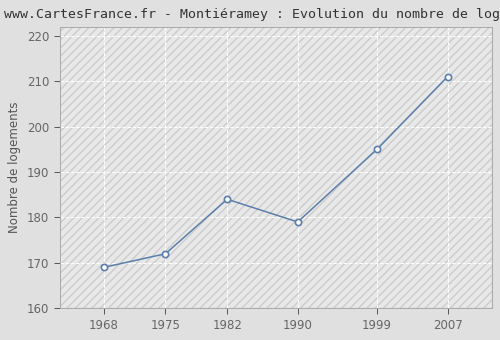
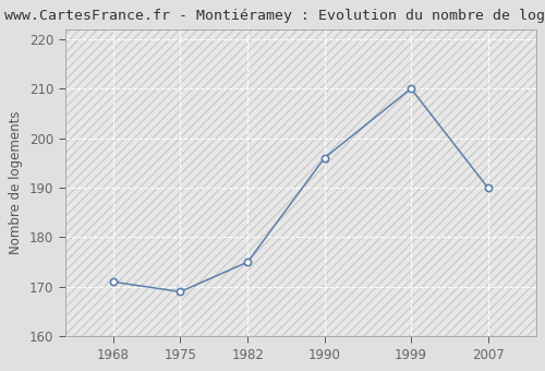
1968: 169 -> 171
1975: 172 -> 169
1982: 184 -> 175
1990: 179 -> 196
1999: 195 -> 210
2007: 211 -> 190
